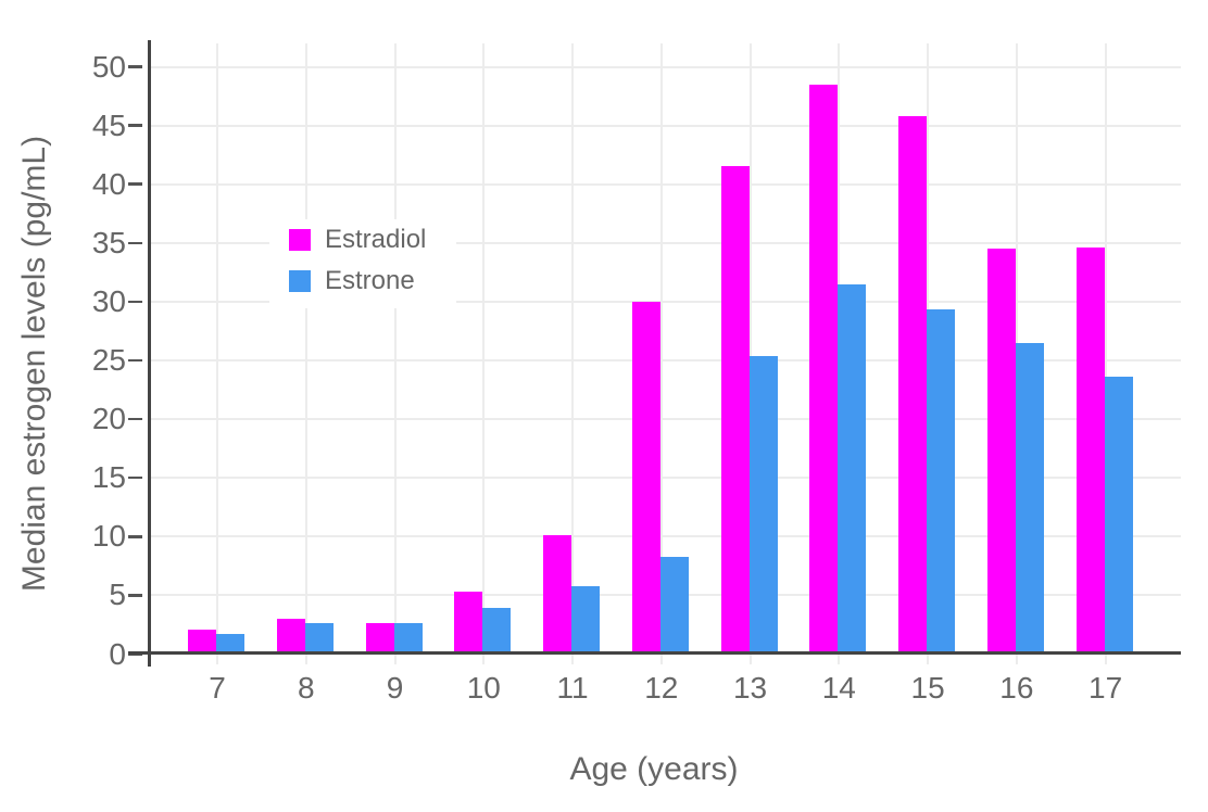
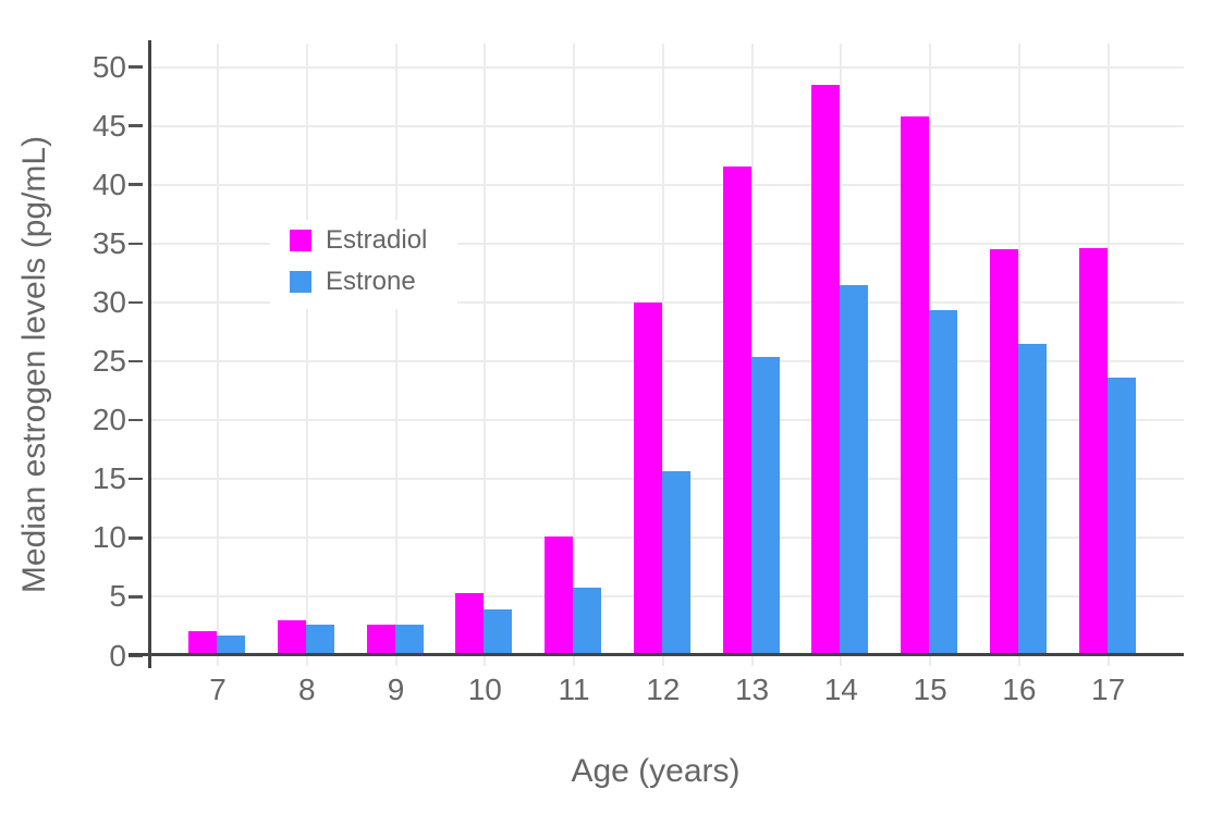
Estrone/12: 8.3 -> 15.7
